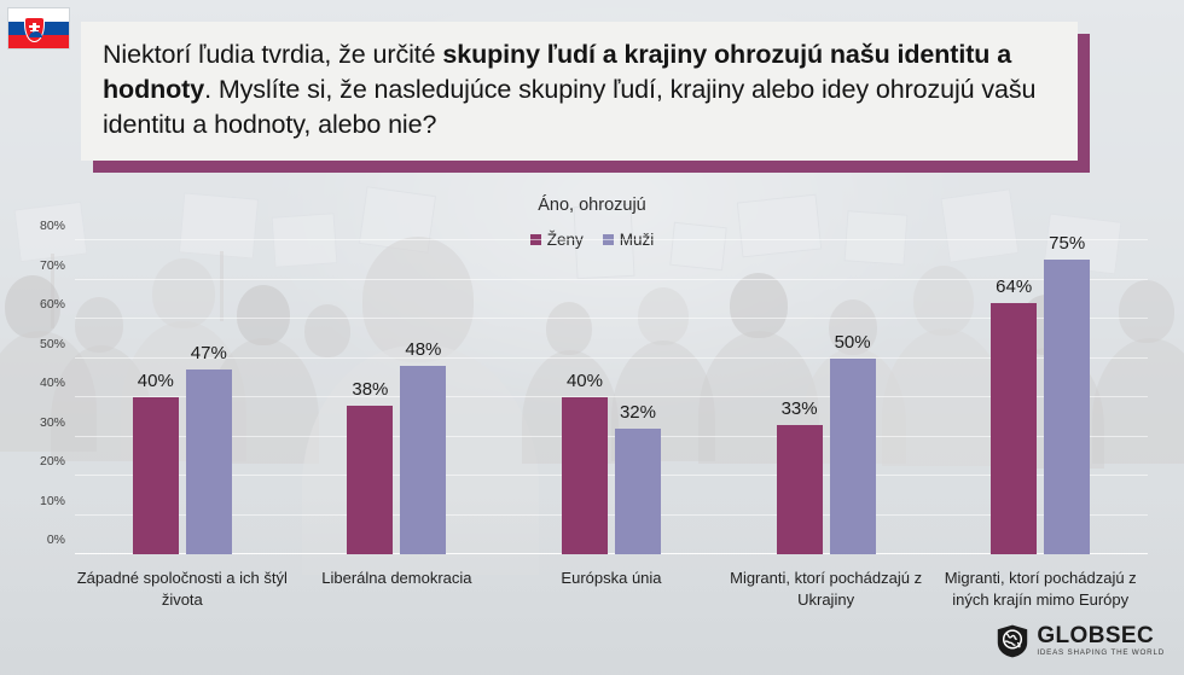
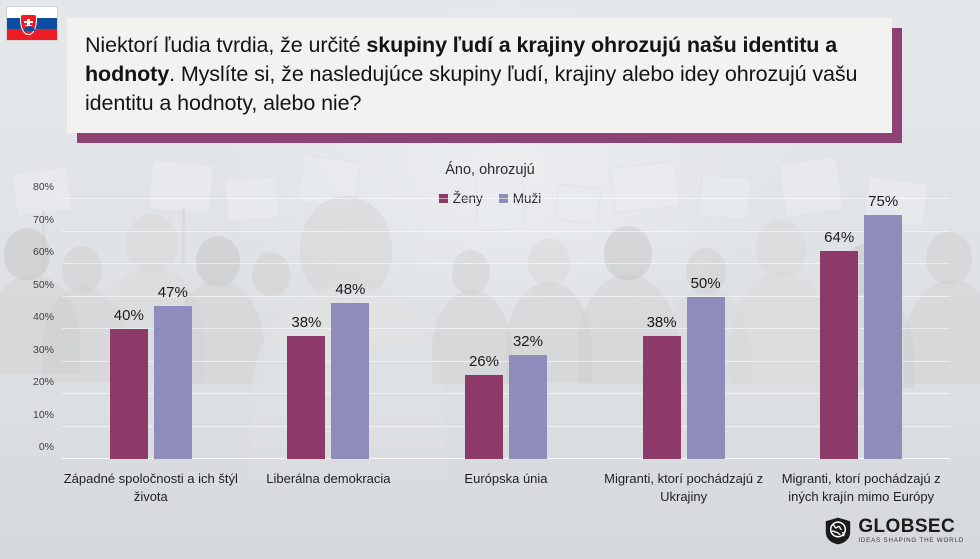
Ženy/Európska únia: 40% -> 26%
Ženy/Migranti, ktorí pochádzajú z Ukrajiny: 33% -> 38%
